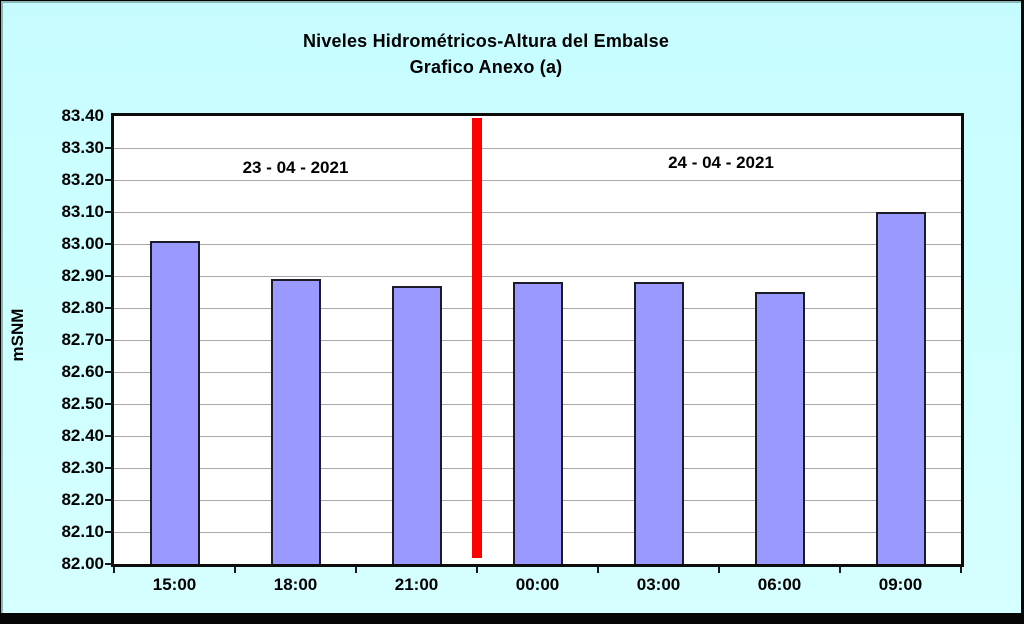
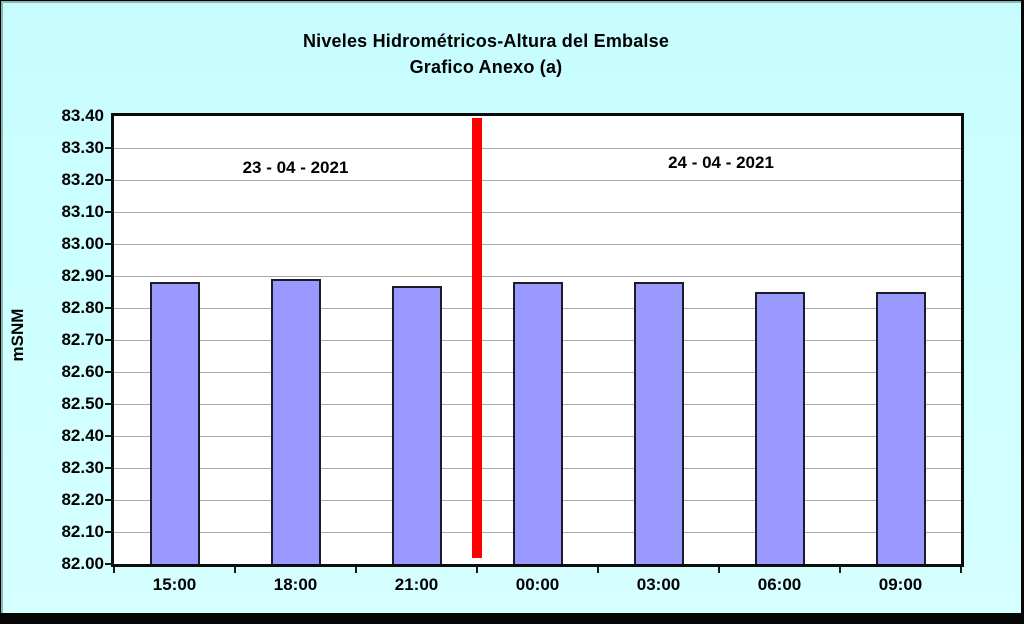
15:00: 83.01 -> 82.88
09:00: 83.10 -> 82.85
